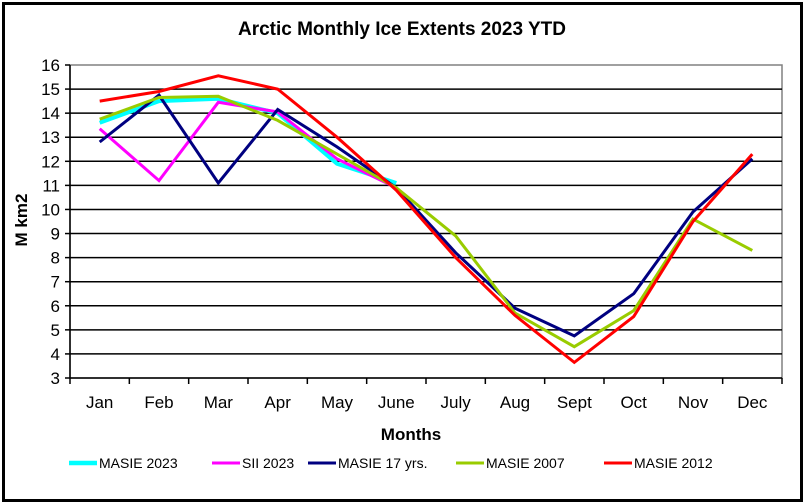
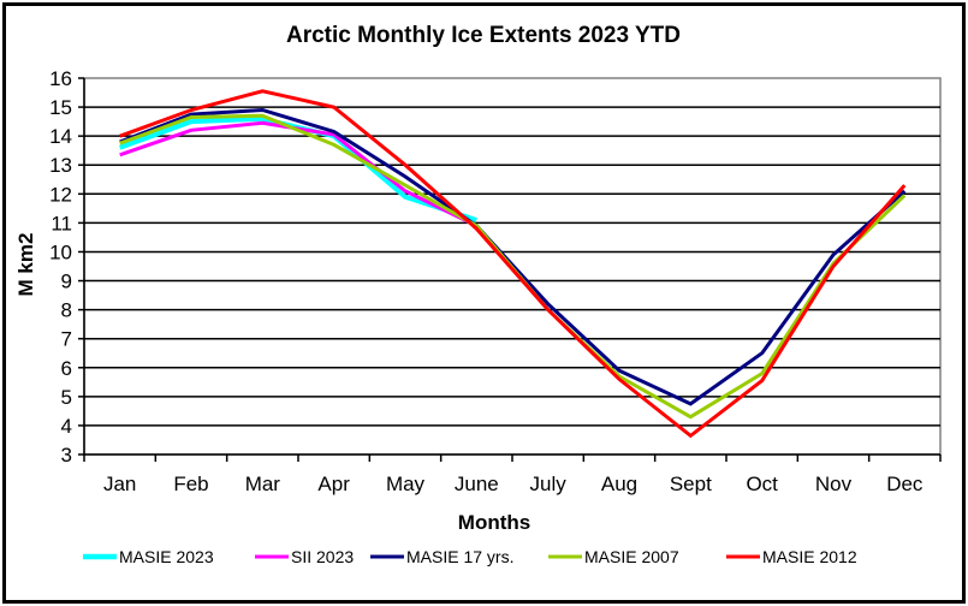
MASIE 17 yrs./Jan: 12.8 -> 13.8
MASIE 2012/Jan: 14.5 -> 14.0
SII 2023/Feb: 11.2 -> 14.2
MASIE 17 yrs./Mar: 11.1 -> 14.9
MASIE 2007/July: 8.9 -> 8.0
MASIE 2007/Dec: 8.3 -> 11.9
